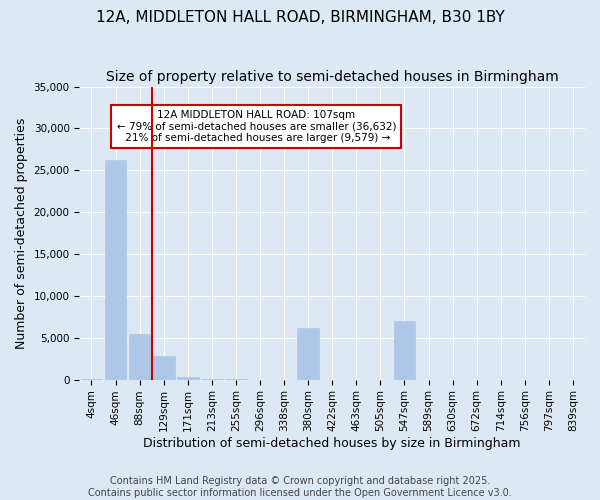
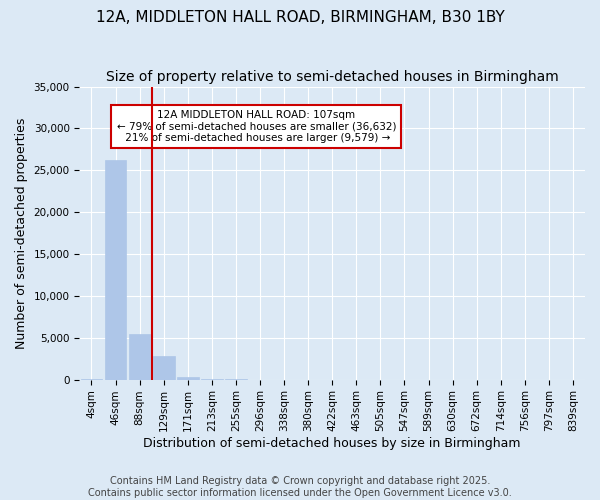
380sqm: 6,200 -> 0
547sqm: 7,000 -> 0
